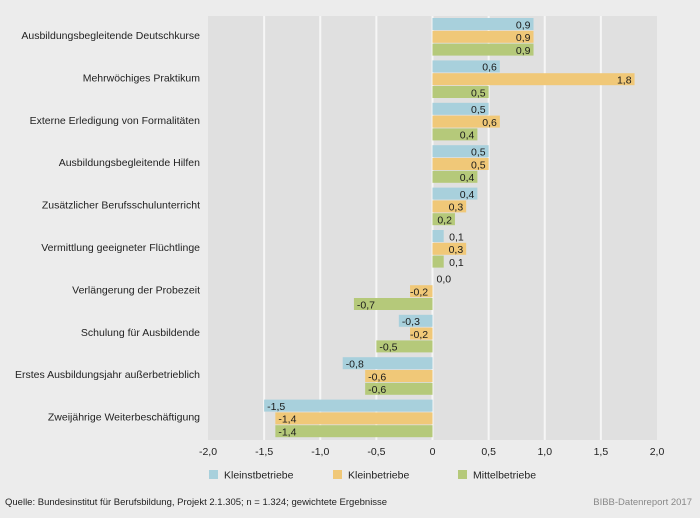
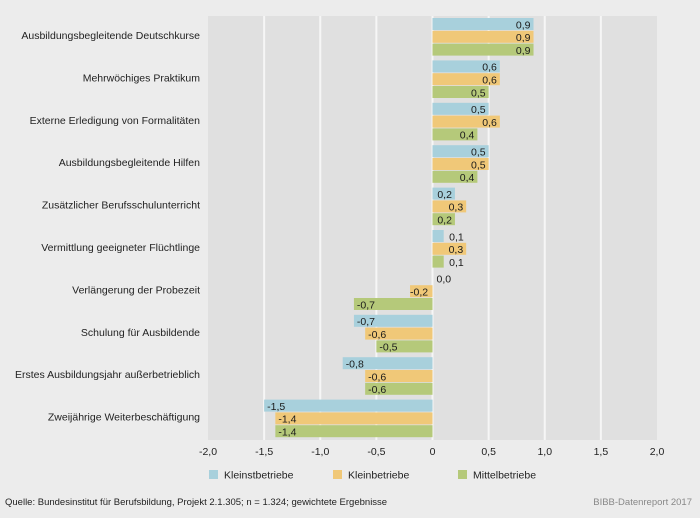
Kleinbetriebe/Mehrwöchiges Praktikum: 1,8 -> 0,6
Kleinstbetriebe/Zusätzlicher Berufsschulunterricht: 0,4 -> 0,2
Kleinstbetriebe/Schulung für Ausbildende: -0,3 -> -0,7
Kleinbetriebe/Schulung für Ausbildende: -0,2 -> -0,6
